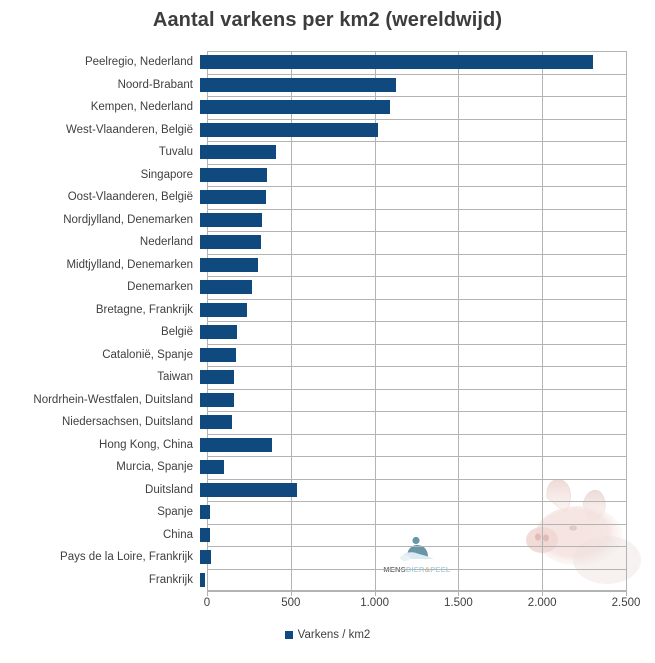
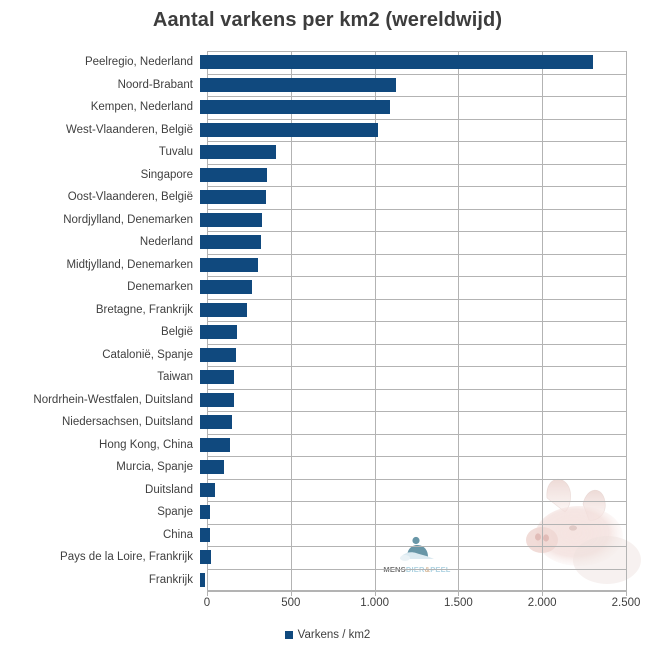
Hong Kong, China: 430 -> 180
Duitsland: 580 -> 90
